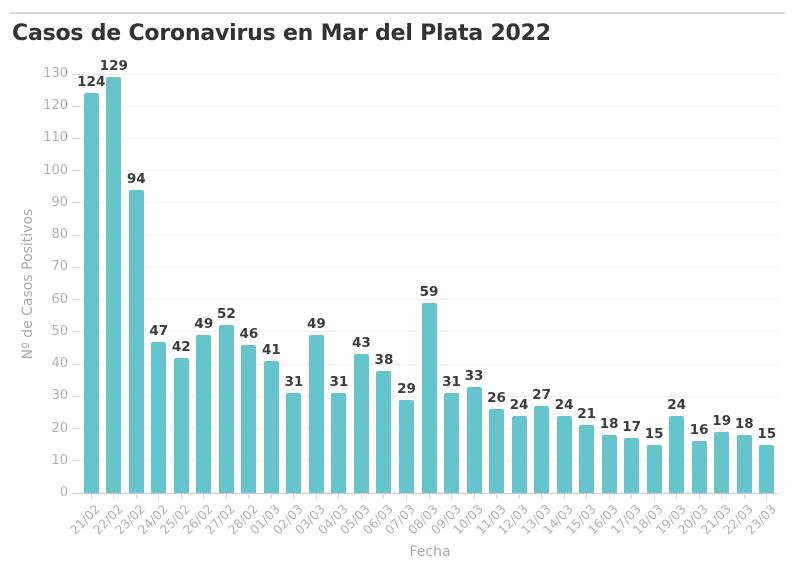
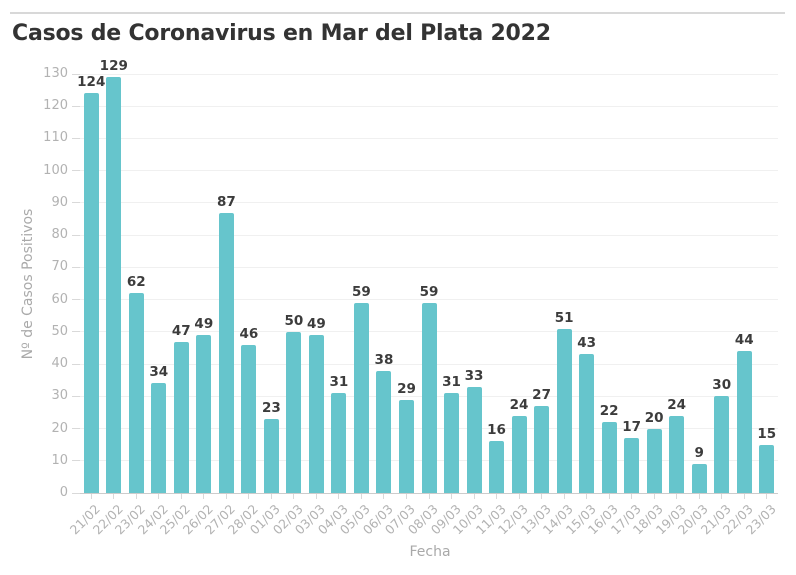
23/02: 94 -> 62
24/02: 47 -> 34
25/02: 42 -> 47
27/02: 52 -> 87
01/03: 41 -> 23
02/03: 31 -> 50
05/03: 43 -> 59
11/03: 26 -> 16
14/03: 24 -> 51
15/03: 21 -> 43
16/03: 18 -> 22
18/03: 15 -> 20
20/03: 16 -> 9
21/03: 19 -> 30
22/03: 18 -> 44
